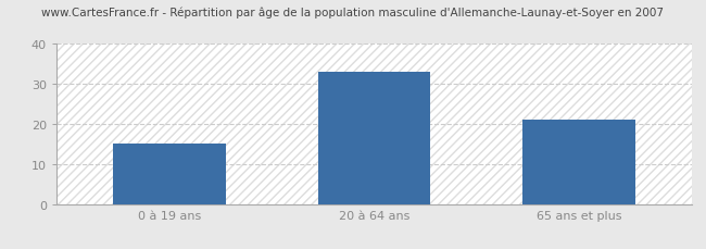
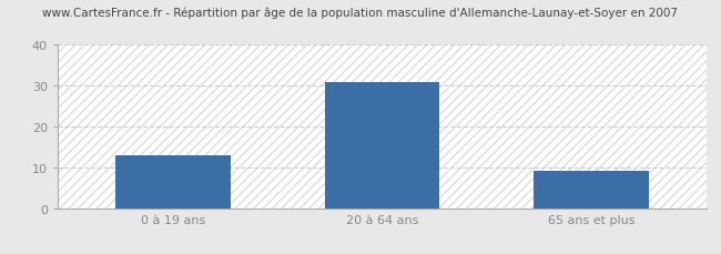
0 à 19 ans: 15 -> 13
20 à 64 ans: 33 -> 31
65 ans et plus: 21 -> 9
